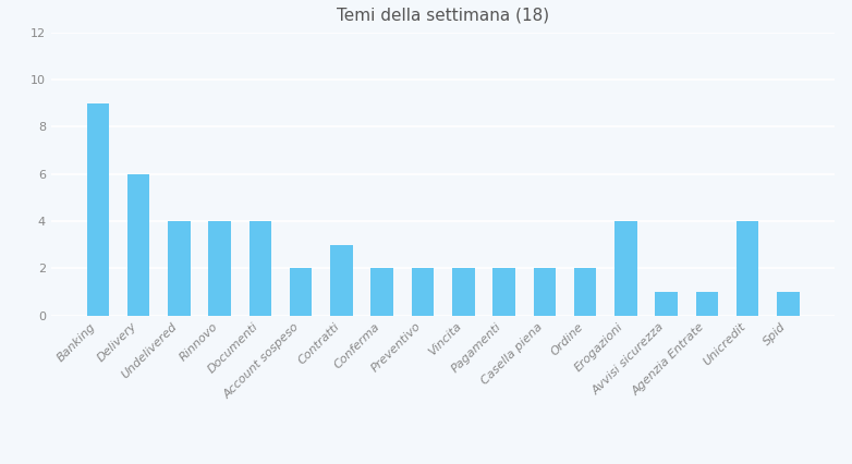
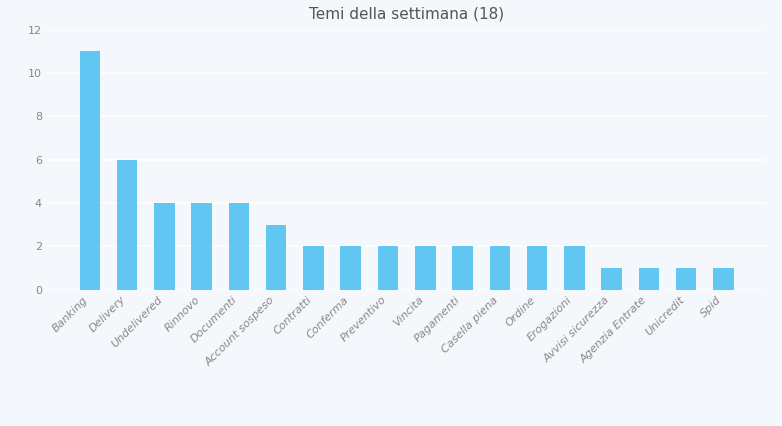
Banking: 9 -> 11
Account sospeso: 2 -> 3
Contratti: 3 -> 2
Erogazioni: 4 -> 2
Unicredit: 4 -> 1
